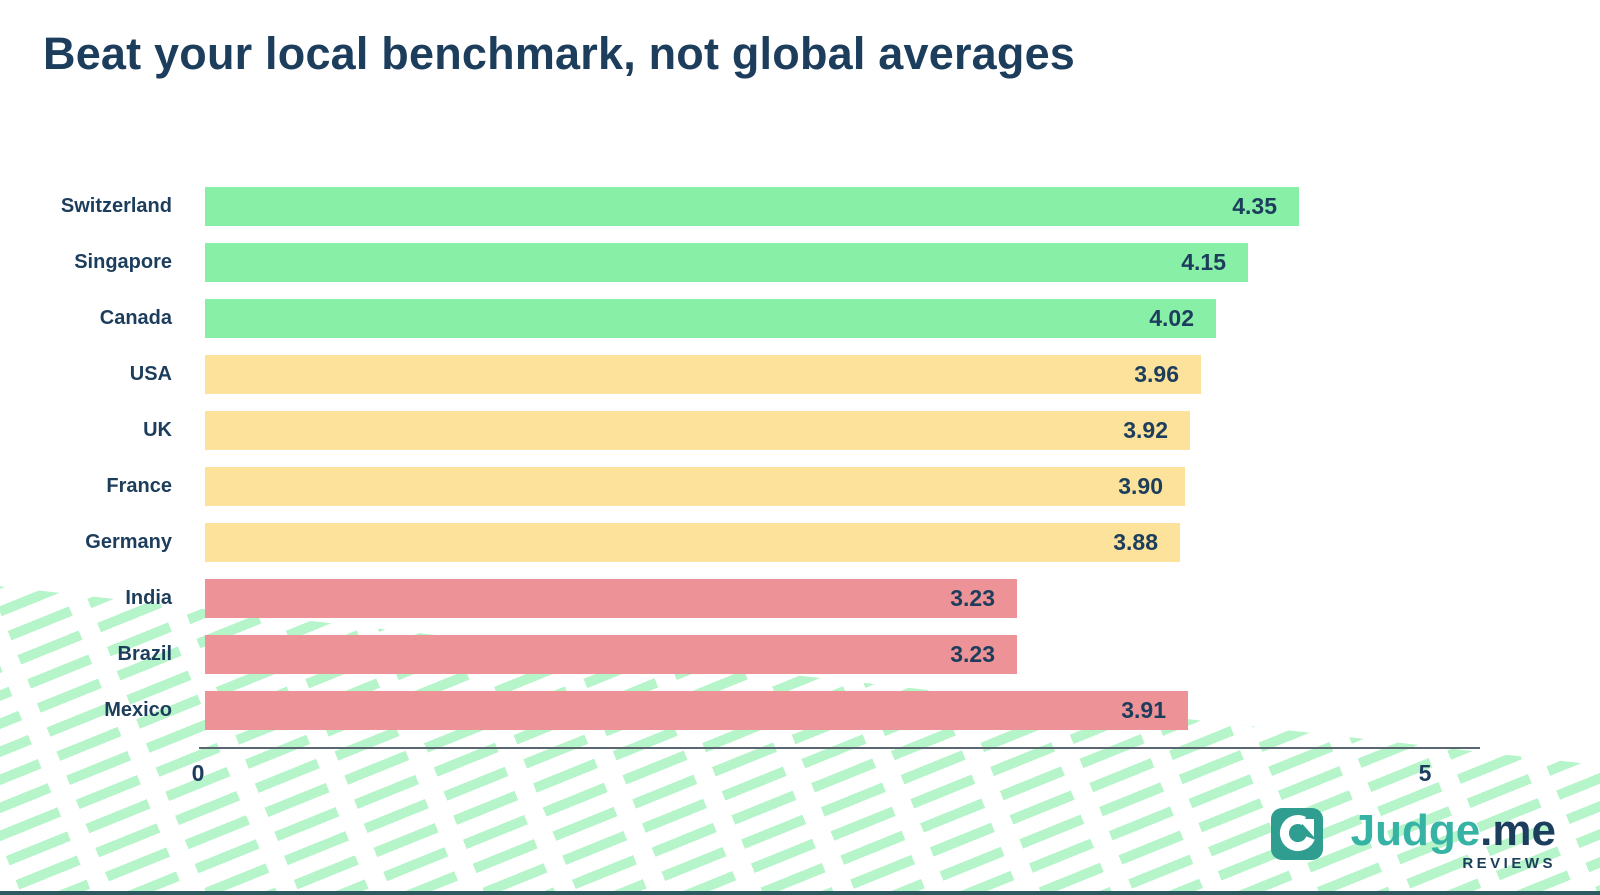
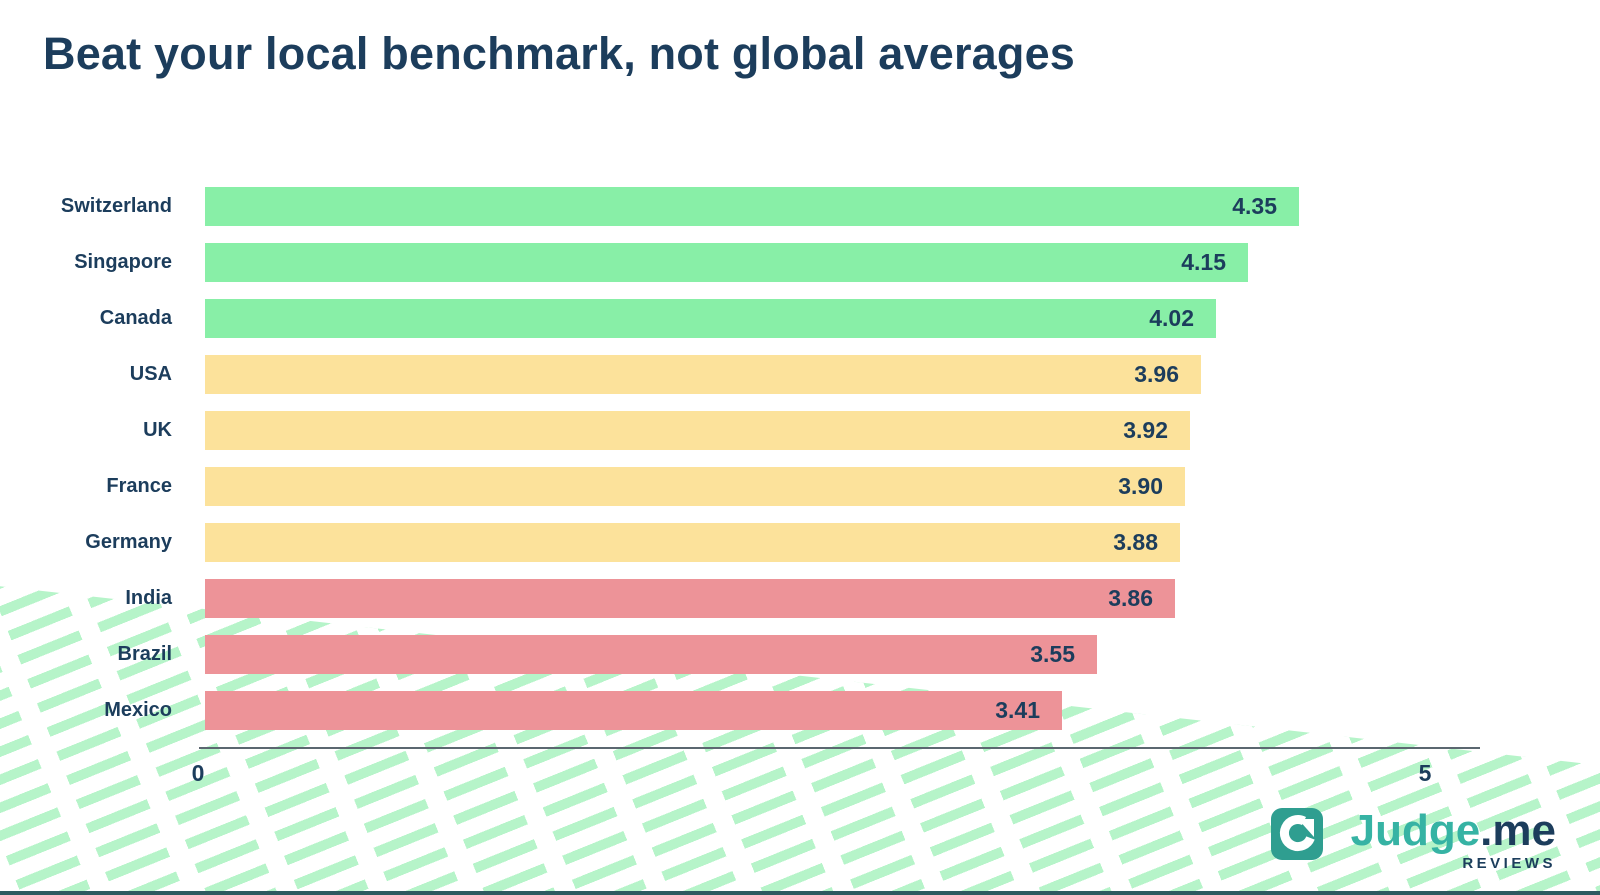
India: 3.23 -> 3.86
Brazil: 3.23 -> 3.55
Mexico: 3.91 -> 3.41
